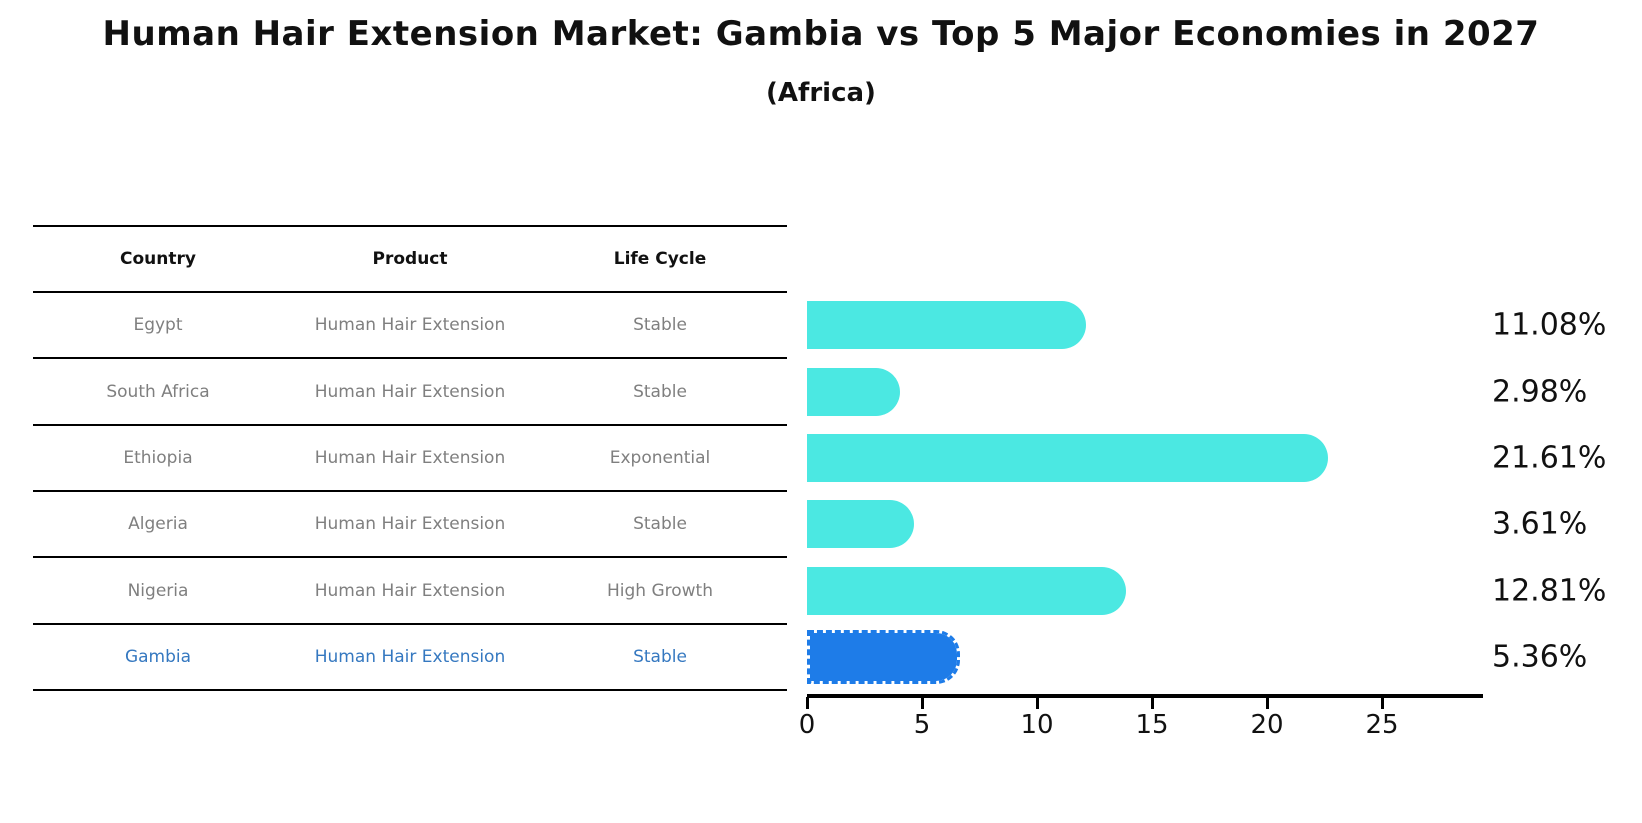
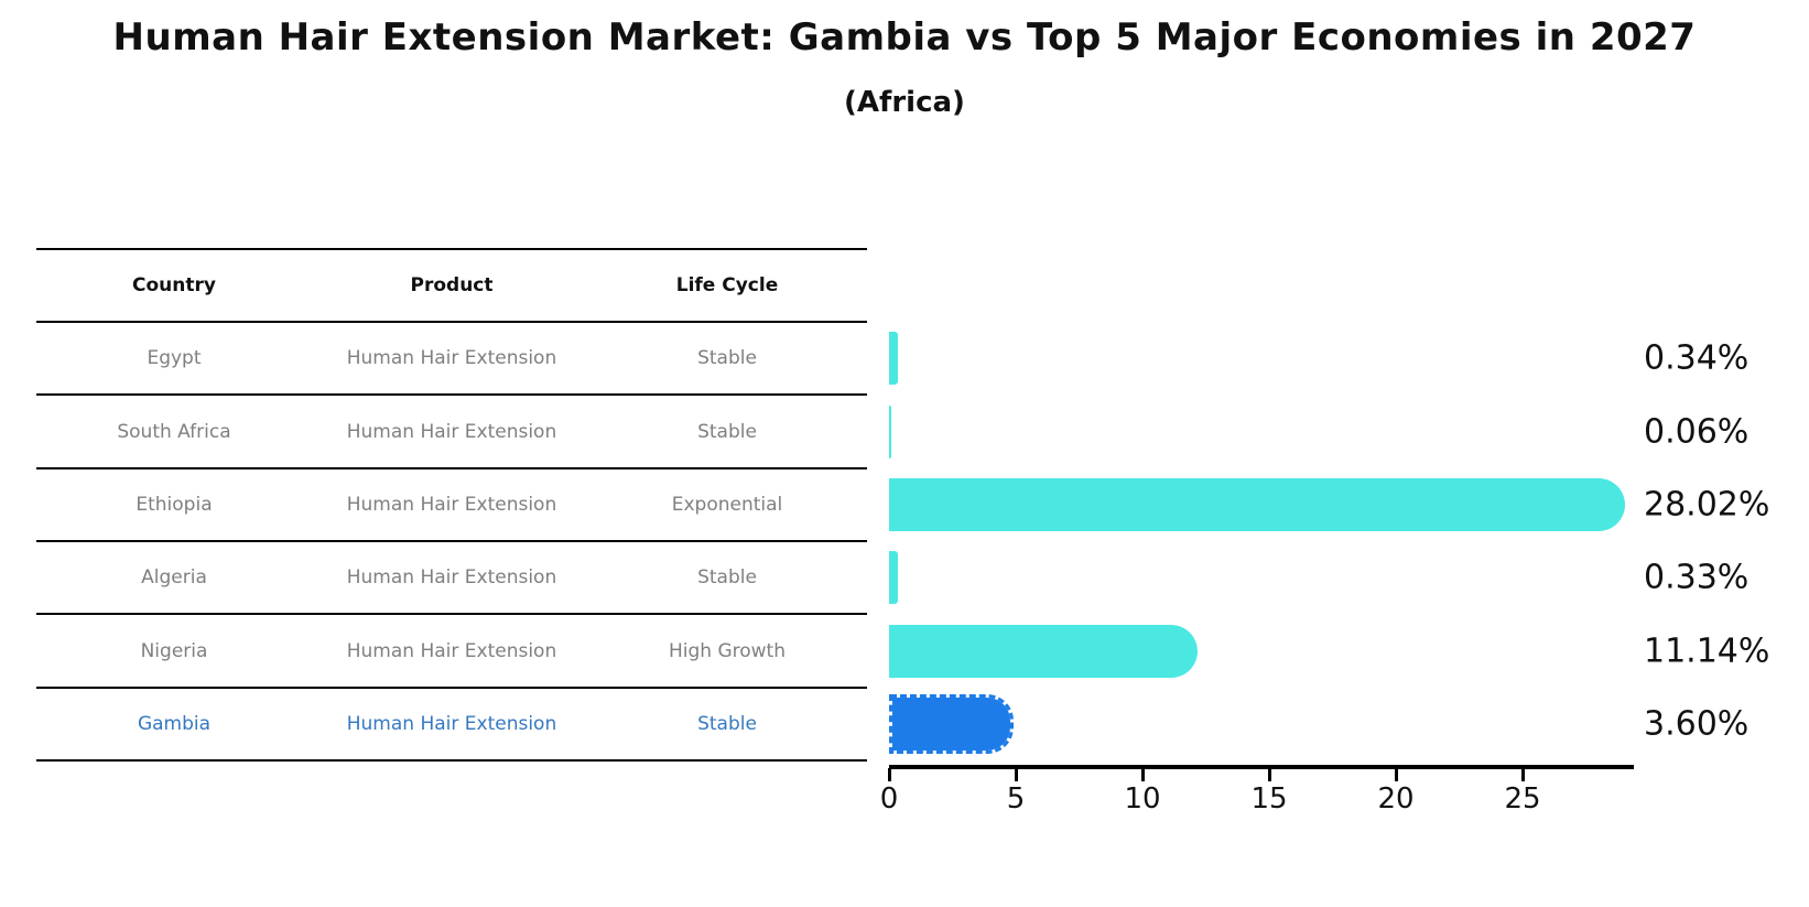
Egypt: 11.08% -> 0.34%
South Africa: 2.98% -> 0.06%
Ethiopia: 21.61% -> 28.02%
Algeria: 3.61% -> 0.33%
Nigeria: 12.81% -> 11.14%
Gambia: 5.36% -> 3.60%
